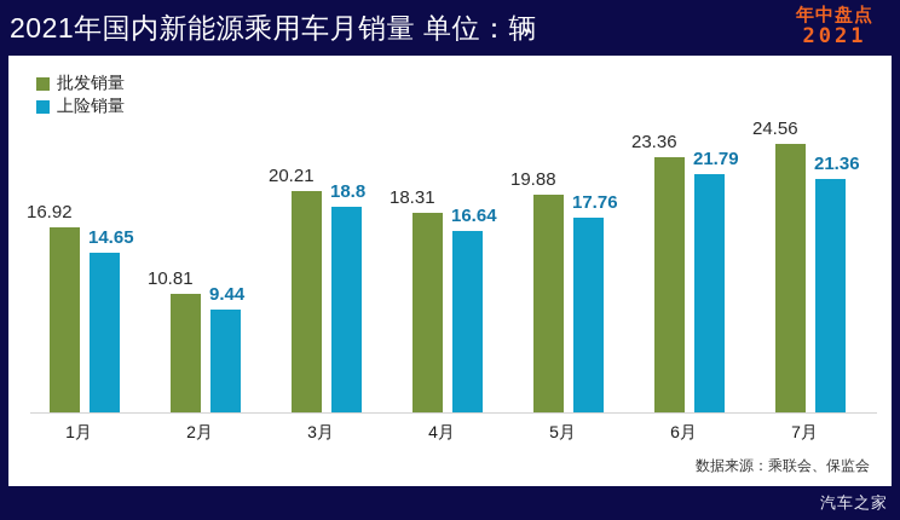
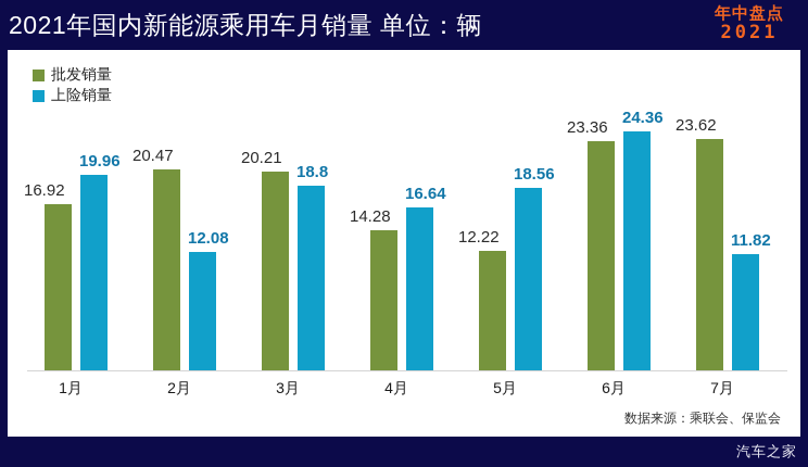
上险销量/1月: 14.65 -> 19.96
批发销量/2月: 10.81 -> 20.47
上险销量/2月: 9.44 -> 12.08
批发销量/4月: 18.31 -> 14.28
批发销量/5月: 19.88 -> 12.22
上险销量/5月: 17.76 -> 18.56
上险销量/6月: 21.79 -> 24.36
批发销量/7月: 24.56 -> 23.62
上险销量/7月: 21.36 -> 11.82
